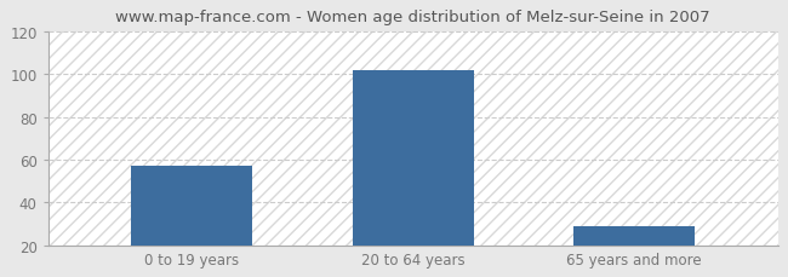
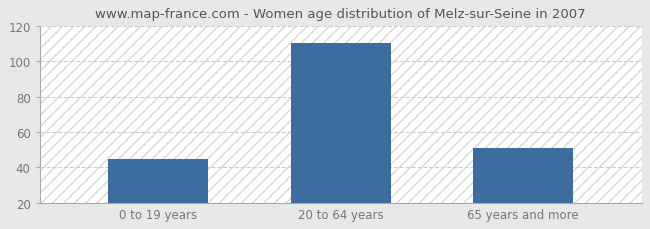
0 to 19 years: 57 -> 45
20 to 64 years: 102 -> 110
65 years and more: 29 -> 51
